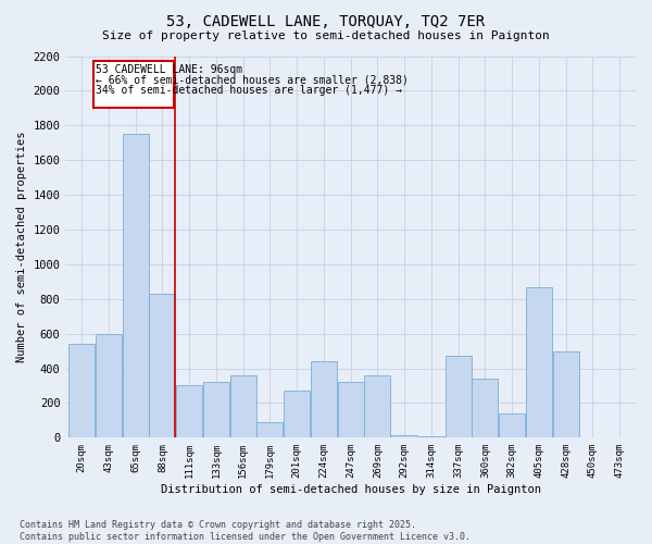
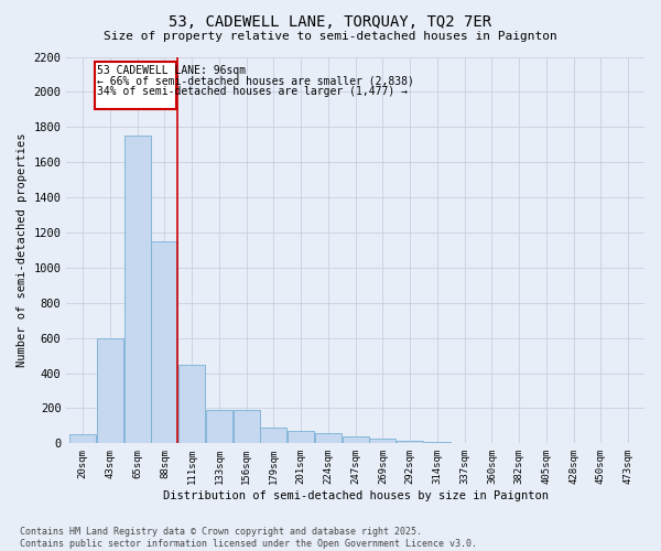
20sqm: 540 -> 50
88sqm: 830 -> 1150
111sqm: 300 -> 450
133sqm: 320 -> 190
156sqm: 360 -> 190
201sqm: 270 -> 70
224sqm: 440 -> 60
247sqm: 320 -> 40
269sqm: 360 -> 20
337sqm: 470 -> 0
360sqm: 340 -> 0
382sqm: 140 -> 0
405sqm: 870 -> 0
428sqm: 500 -> 0
